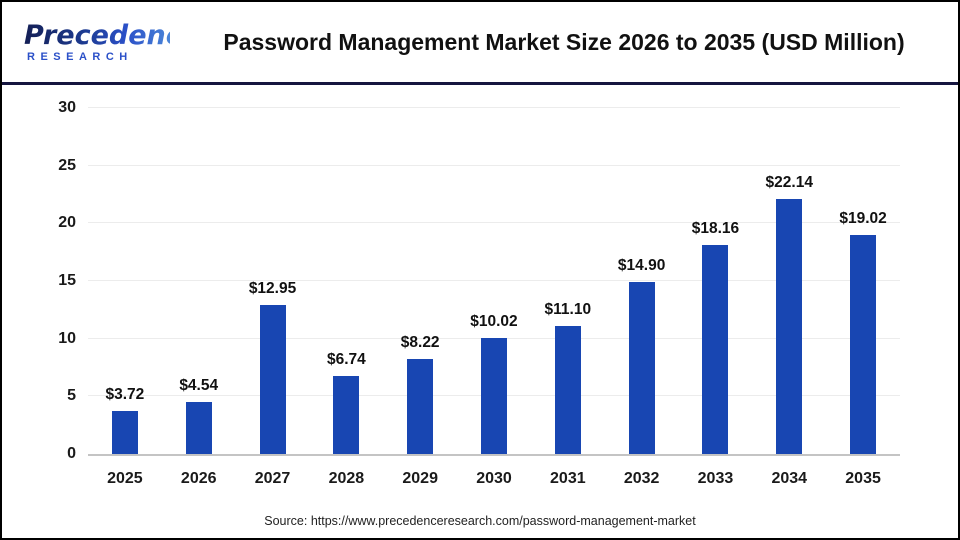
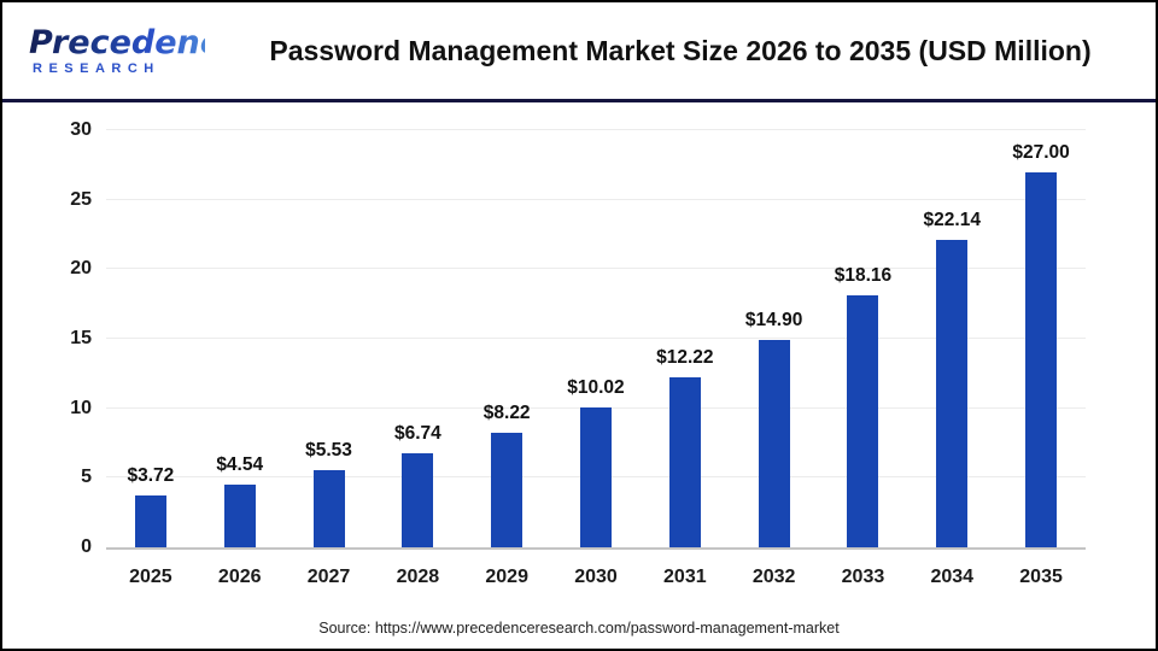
2027: $12.95 -> $5.53
2031: $11.10 -> $12.22
2035: $19.02 -> $27.00
